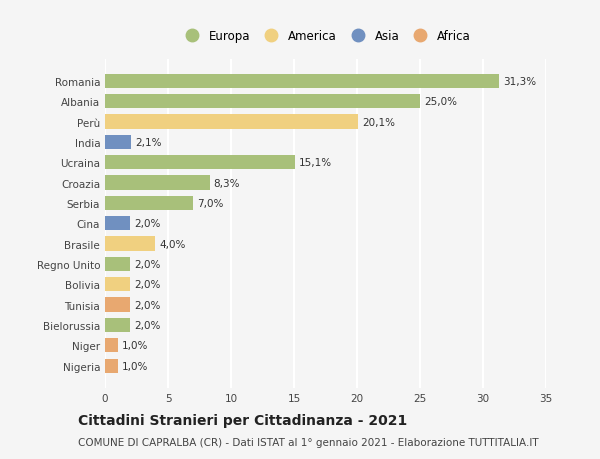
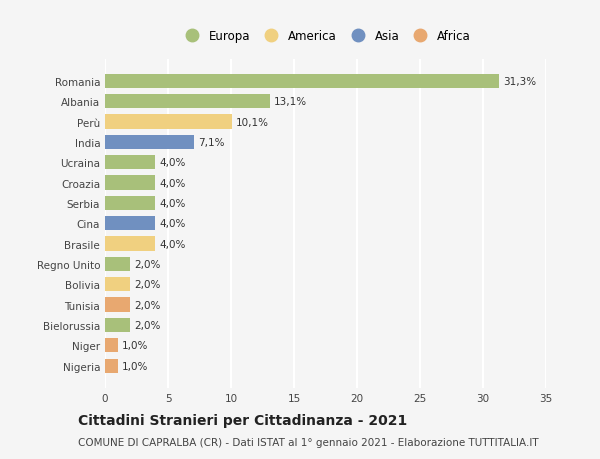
Albania: 25,0% -> 13,1%
Perù: 20,1% -> 10,1%
India: 2,1% -> 7,1%
Ucraina: 15,1% -> 4,0%
Croazia: 8,3% -> 4,0%
Serbia: 7,0% -> 4,0%
Cina: 2,0% -> 4,0%
